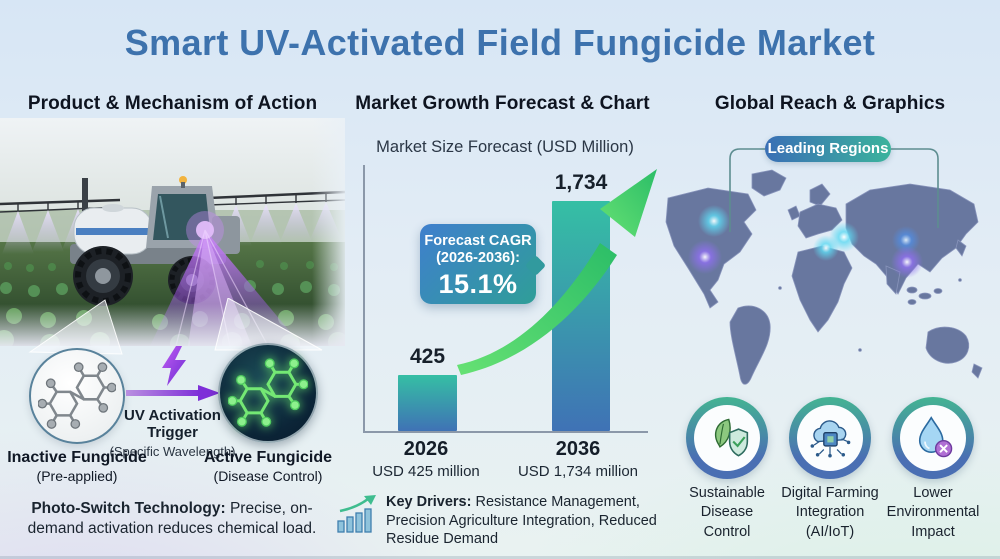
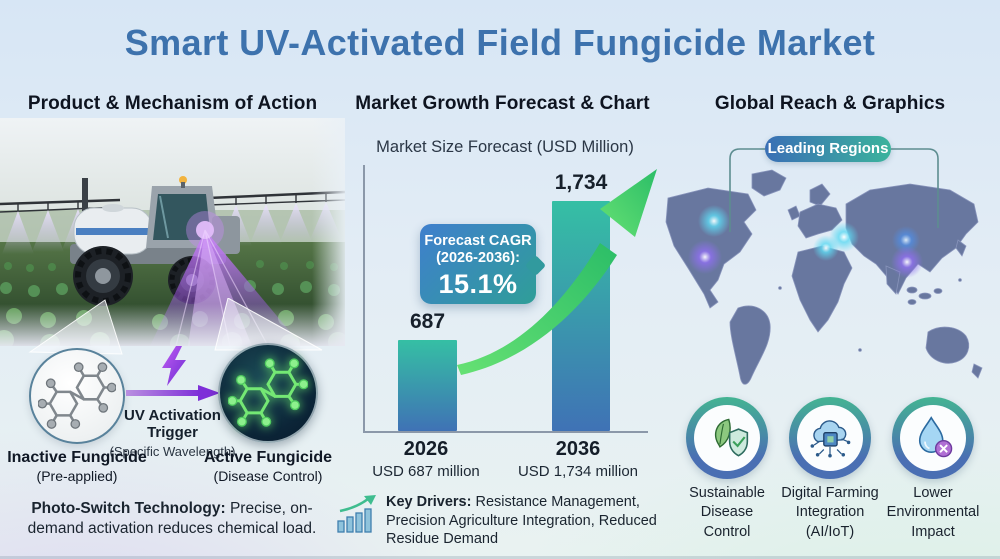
2026: 425 -> 687
